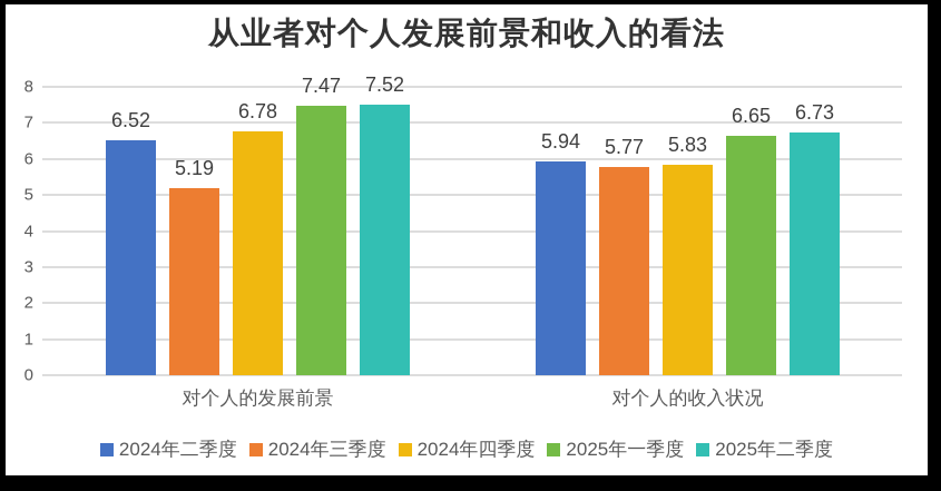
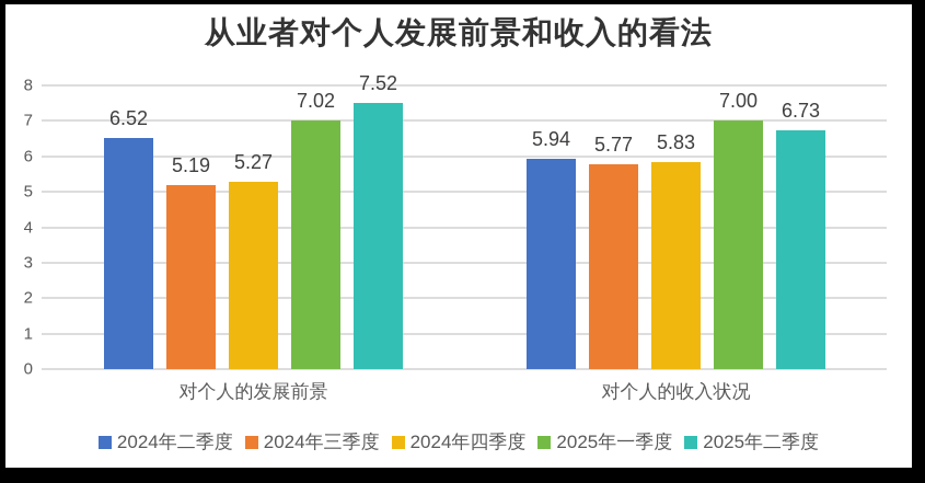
2024年四季度/对个人的发展前景: 6.78 -> 5.27
2025年一季度/对个人的发展前景: 7.47 -> 7.02
2025年一季度/对个人的收入状况: 6.65 -> 7.00
